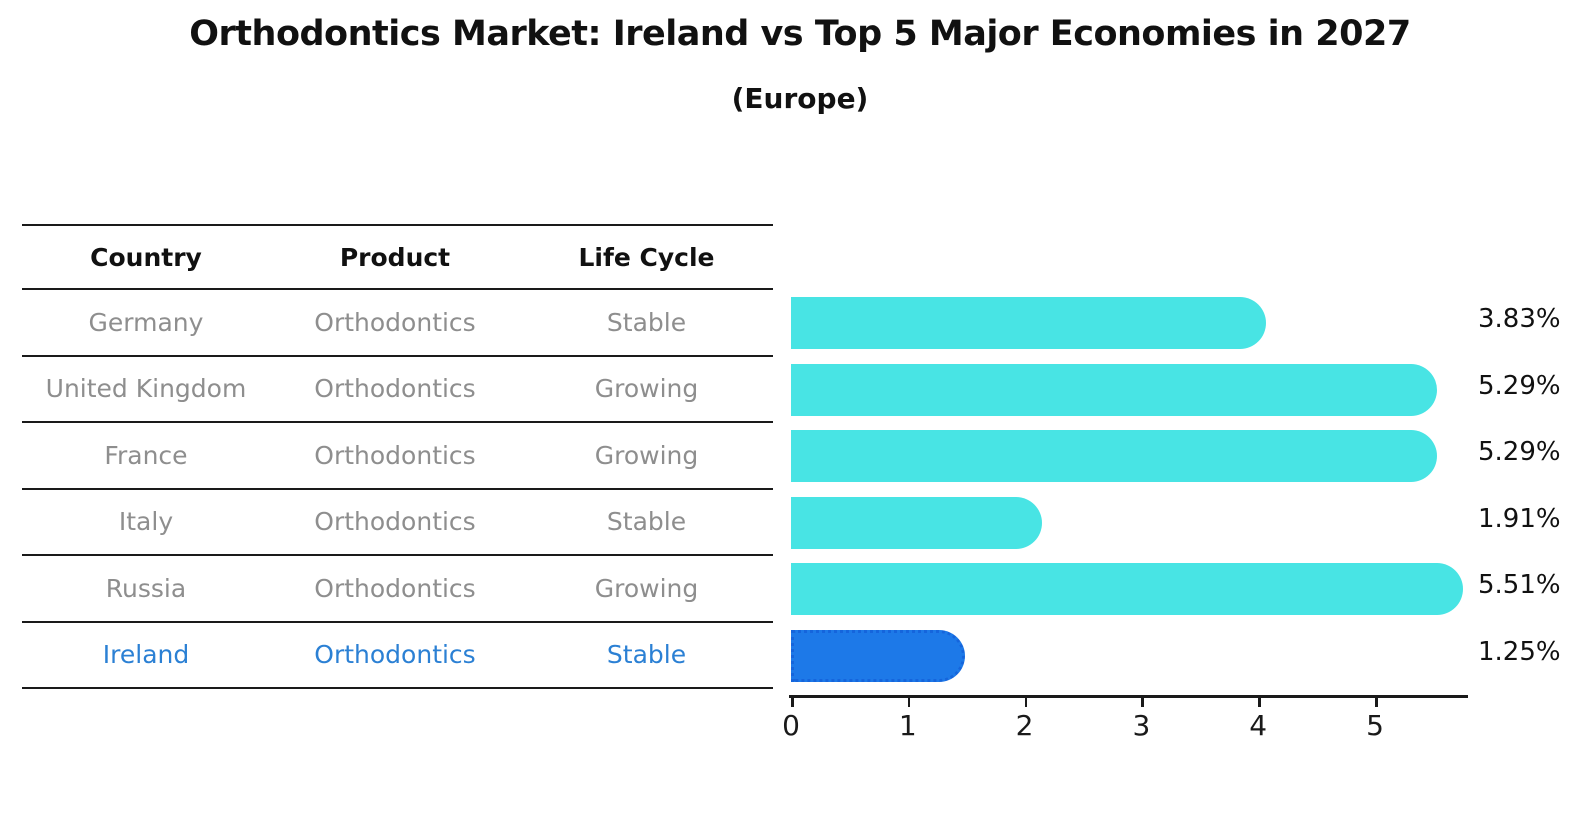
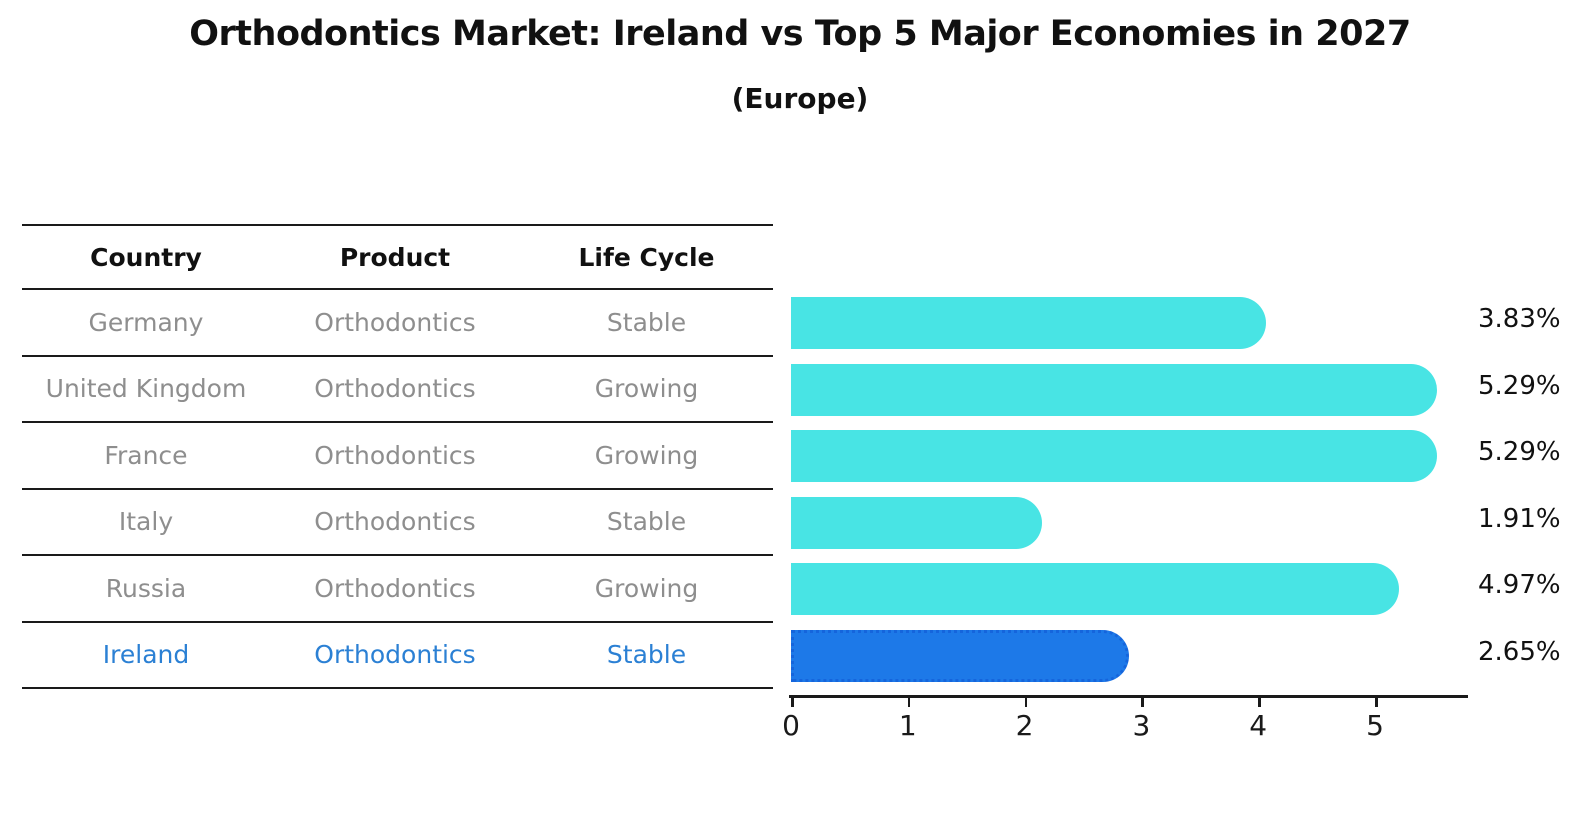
Russia: 5.51% -> 4.97%
Ireland: 1.25% -> 2.65%
